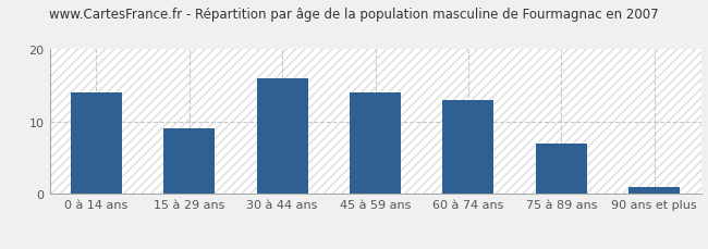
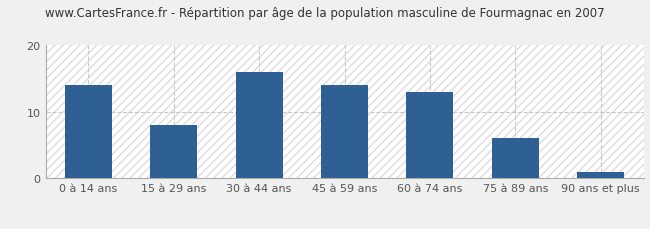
15 à 29 ans: 9 -> 8
75 à 89 ans: 7 -> 6
